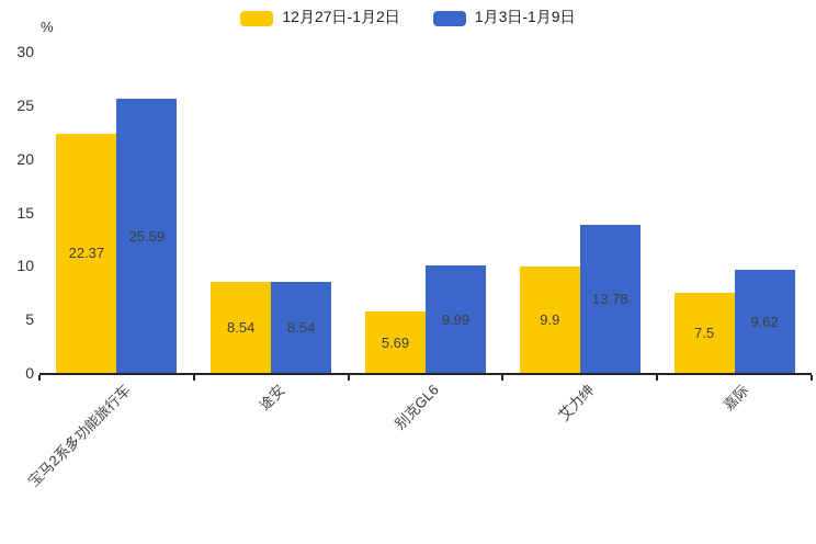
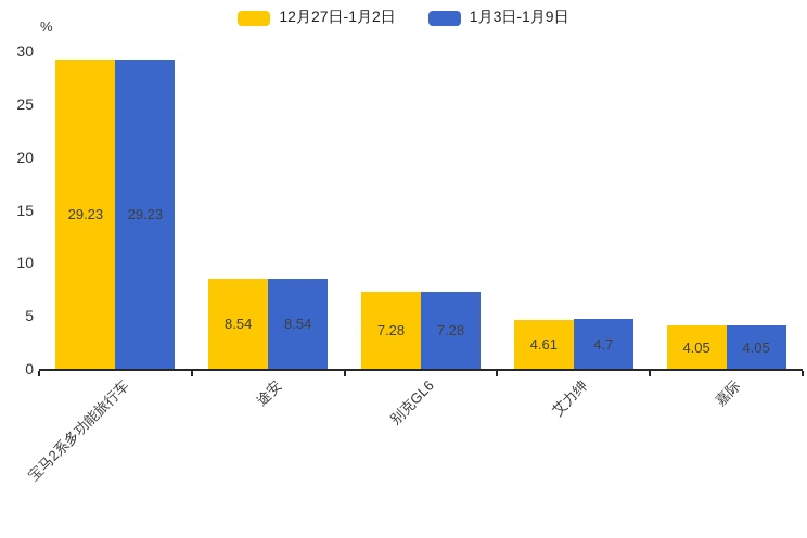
12月27日-1月2日/宝马2系多功能旅行车: 22.37 -> 29.23
1月3日-1月9日/宝马2系多功能旅行车: 25.59 -> 29.23
12月27日-1月2日/别克GL6: 5.69 -> 7.28
1月3日-1月9日/别克GL6: 9.99 -> 7.28
12月27日-1月2日/艾力绅: 9.9 -> 4.61
1月3日-1月9日/艾力绅: 13.78 -> 4.7
12月27日-1月2日/嘉际: 7.5 -> 4.05
1月3日-1月9日/嘉际: 9.62 -> 4.05
